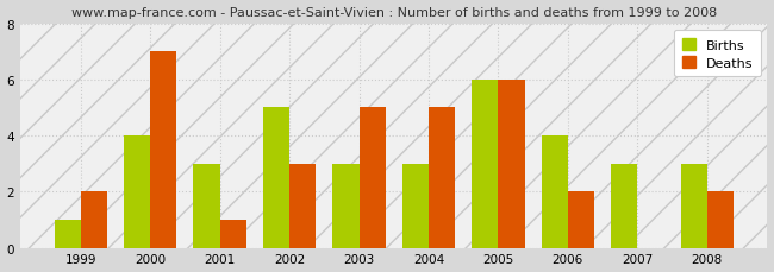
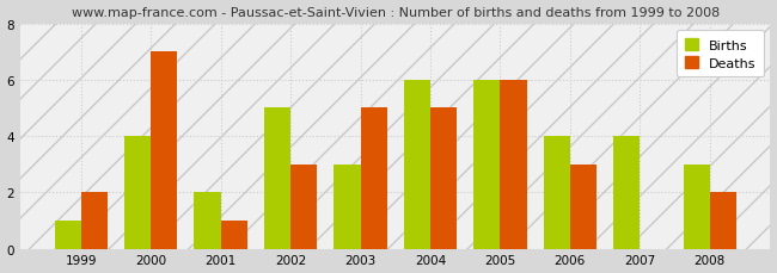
Births/2001: 3 -> 2
Births/2004: 3 -> 6
Deaths/2006: 2 -> 3
Births/2007: 3 -> 4
